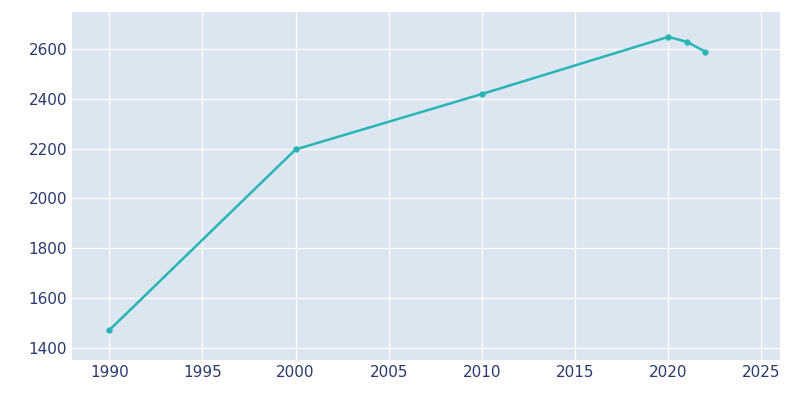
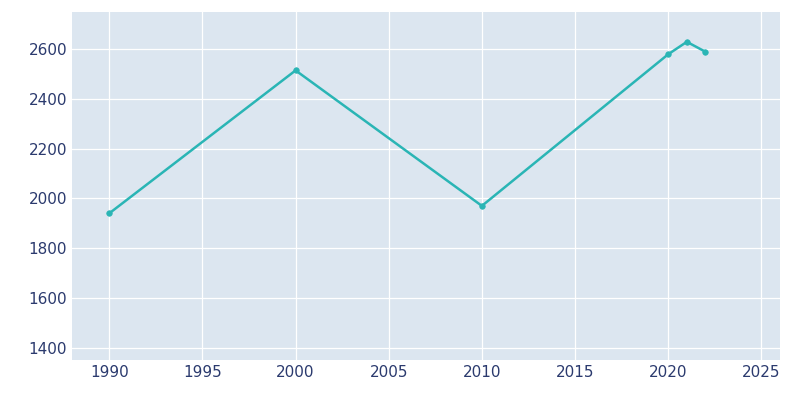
1990: 1470 -> 1940
2000: 2197 -> 2515
2010: 2420 -> 1970
2020: 2650 -> 2580
